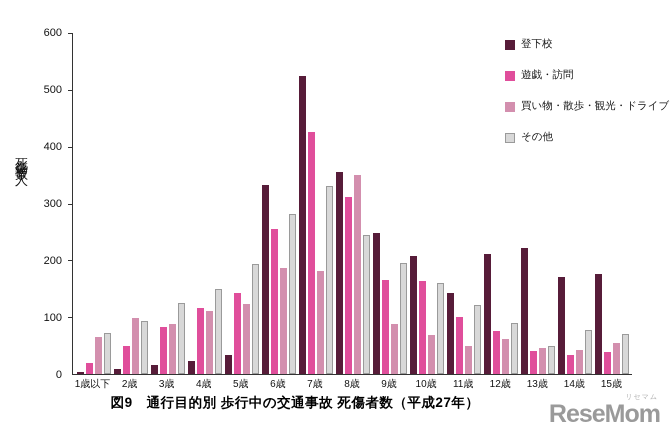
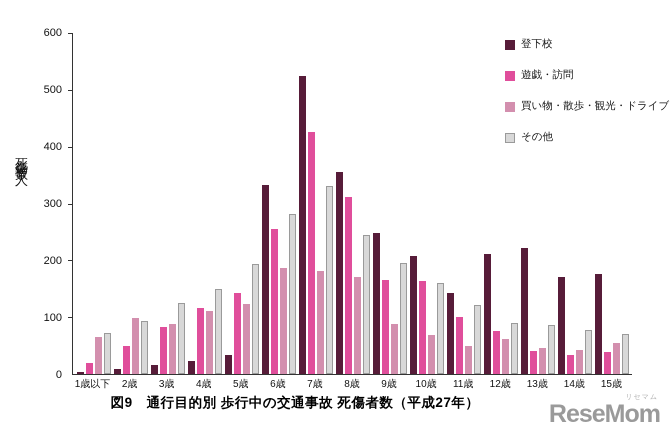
買い物・散歩・観光・ドライブ/8歳: 350 -> 170
その他/13歳: 50 -> 90
